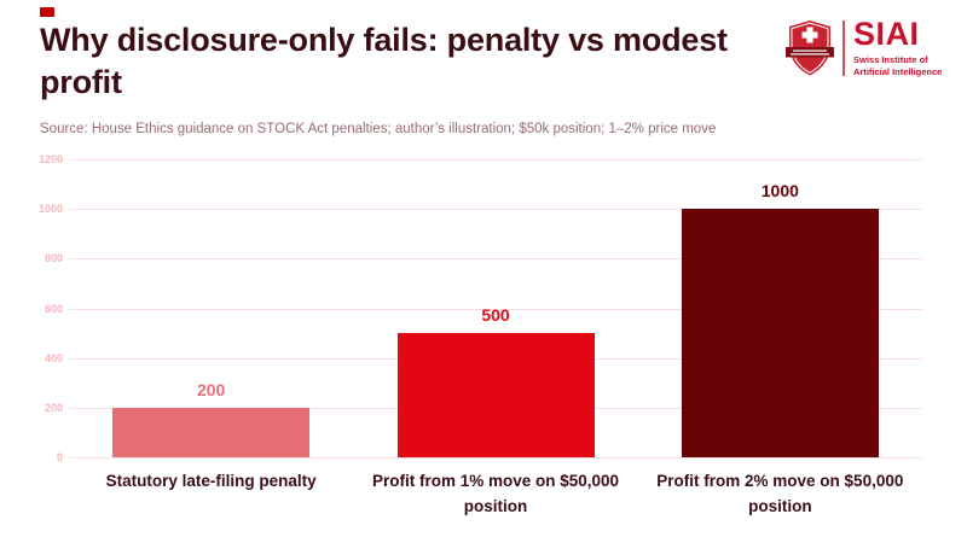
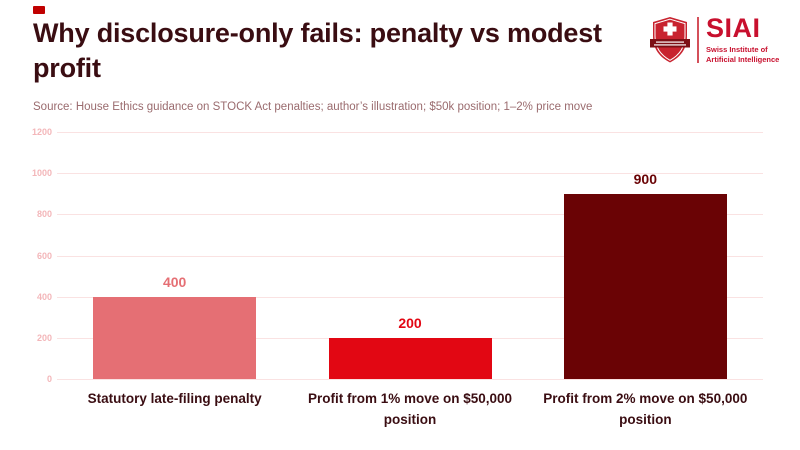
Statutory late-filing penalty: 200 -> 400
Profit from 1% move on $50,000 position: 500 -> 200
Profit from 2% move on $50,000 position: 1000 -> 900
